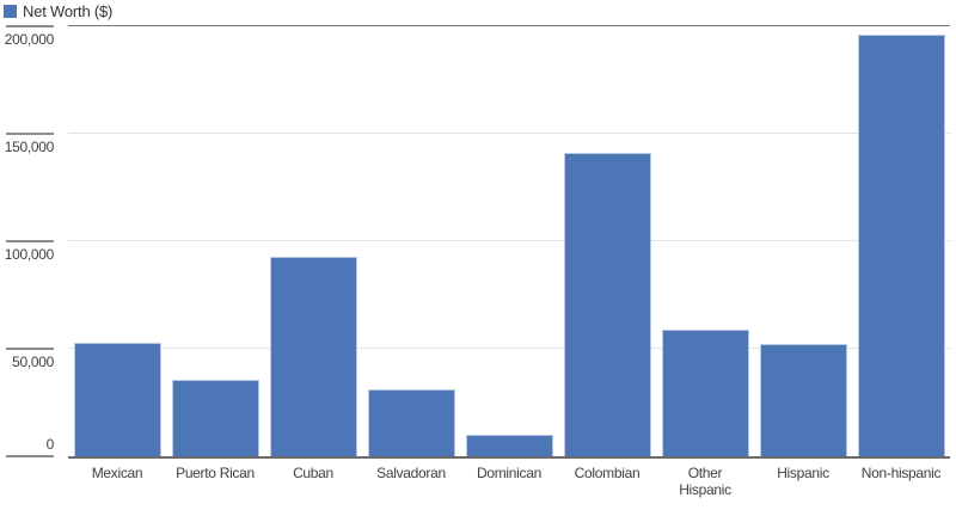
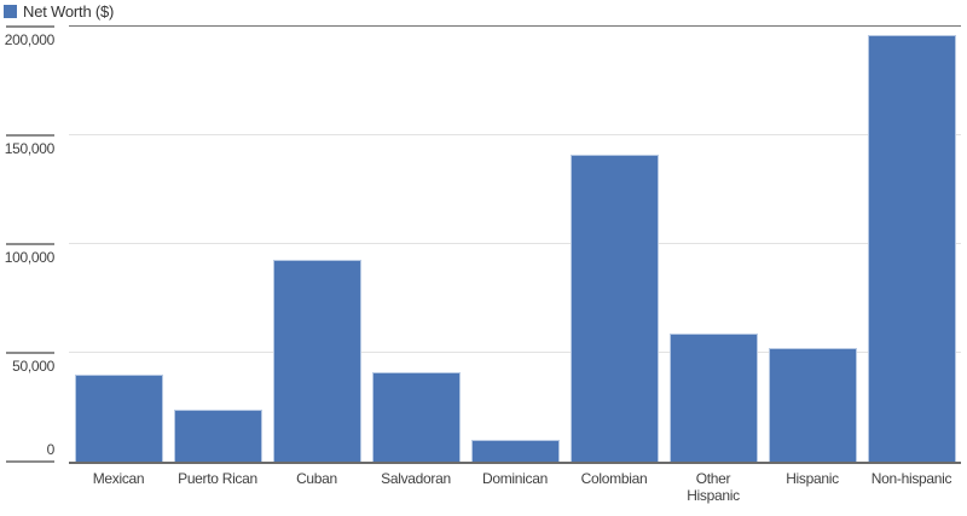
Mexican: 53000 -> 40000
Puerto Rican: 36000 -> 24000
Salvadoran: 31000 -> 41000
